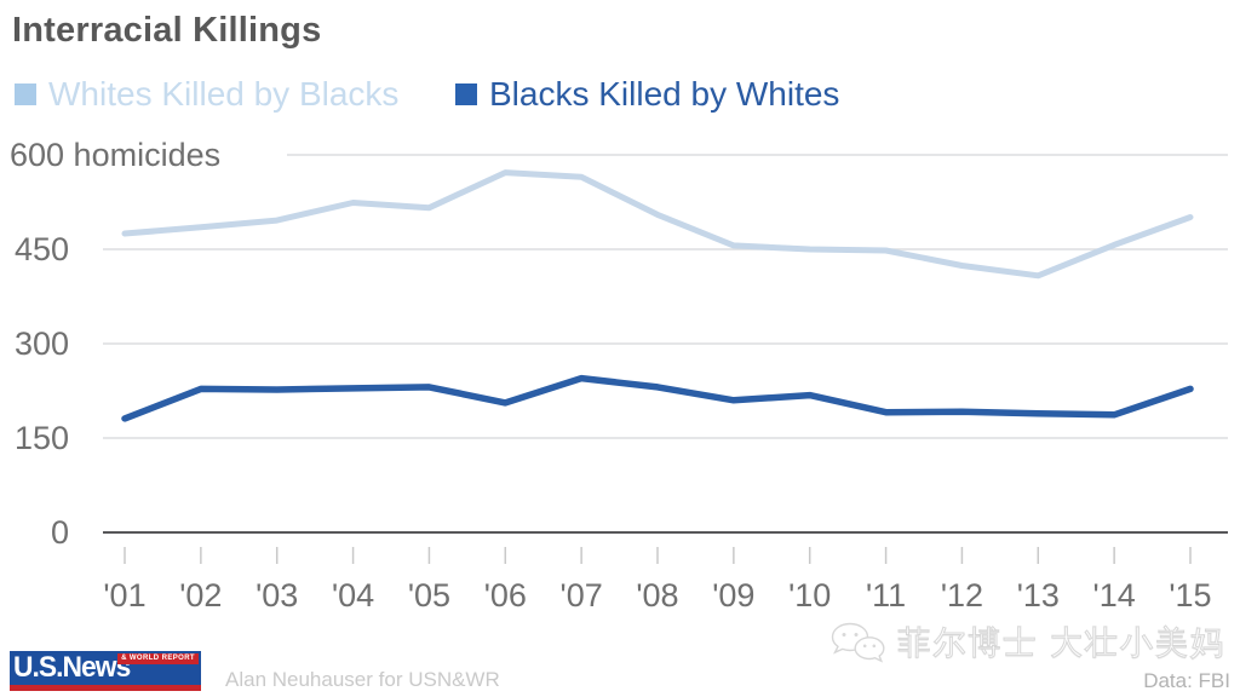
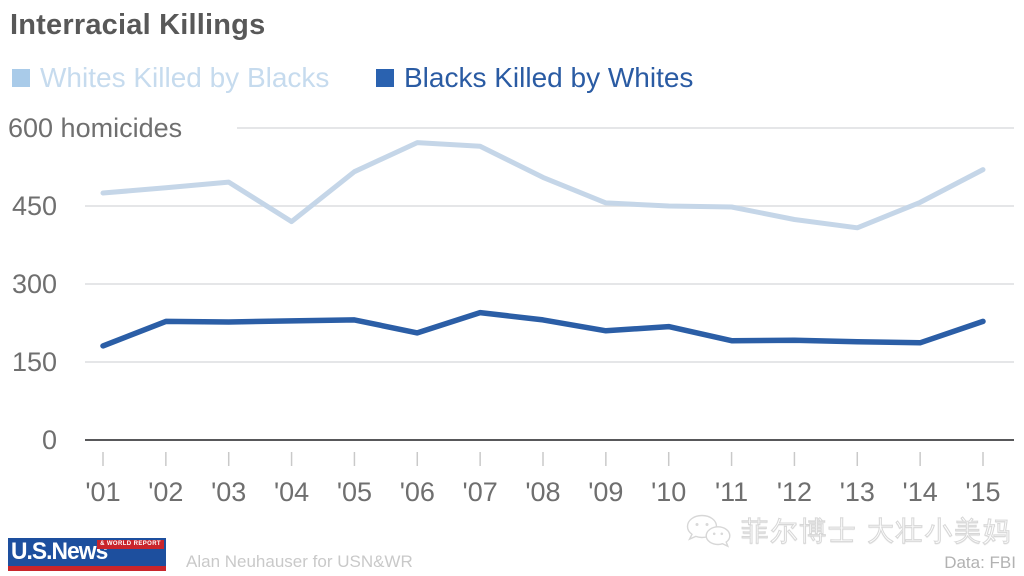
Whites Killed by Blacks/'04: 520 -> 420
Whites Killed by Blacks/'15: 500 -> 520
